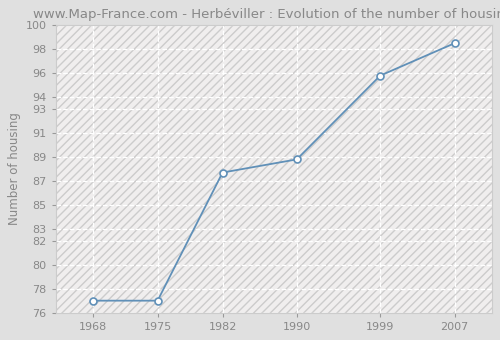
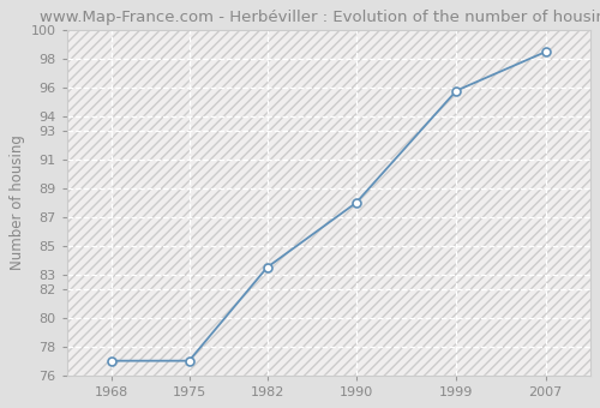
1982: 87.7 -> 83.5
1990: 88.8 -> 88.0
